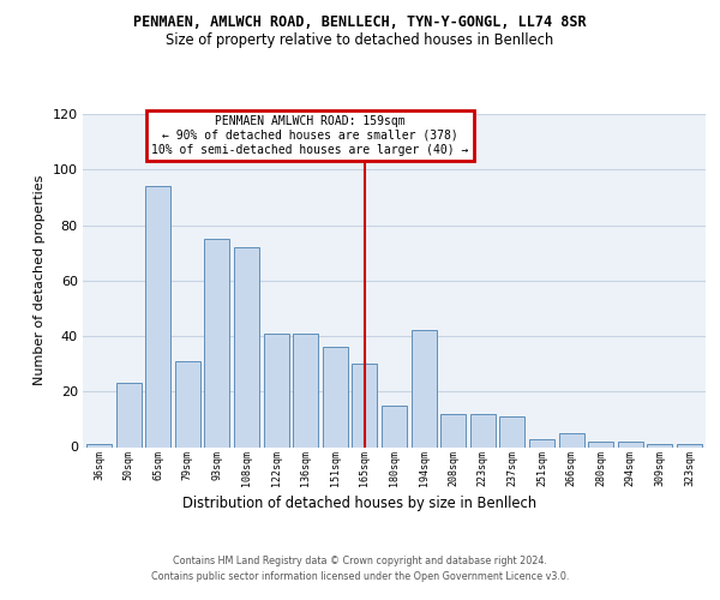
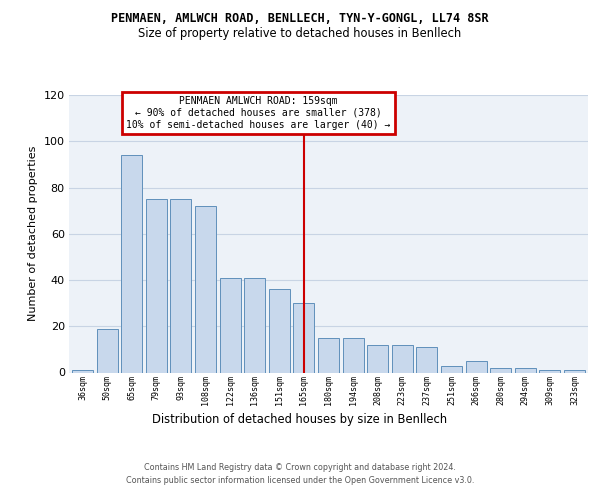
50sqm: 23 -> 19
79sqm: 31 -> 75
194sqm: 42 -> 15
